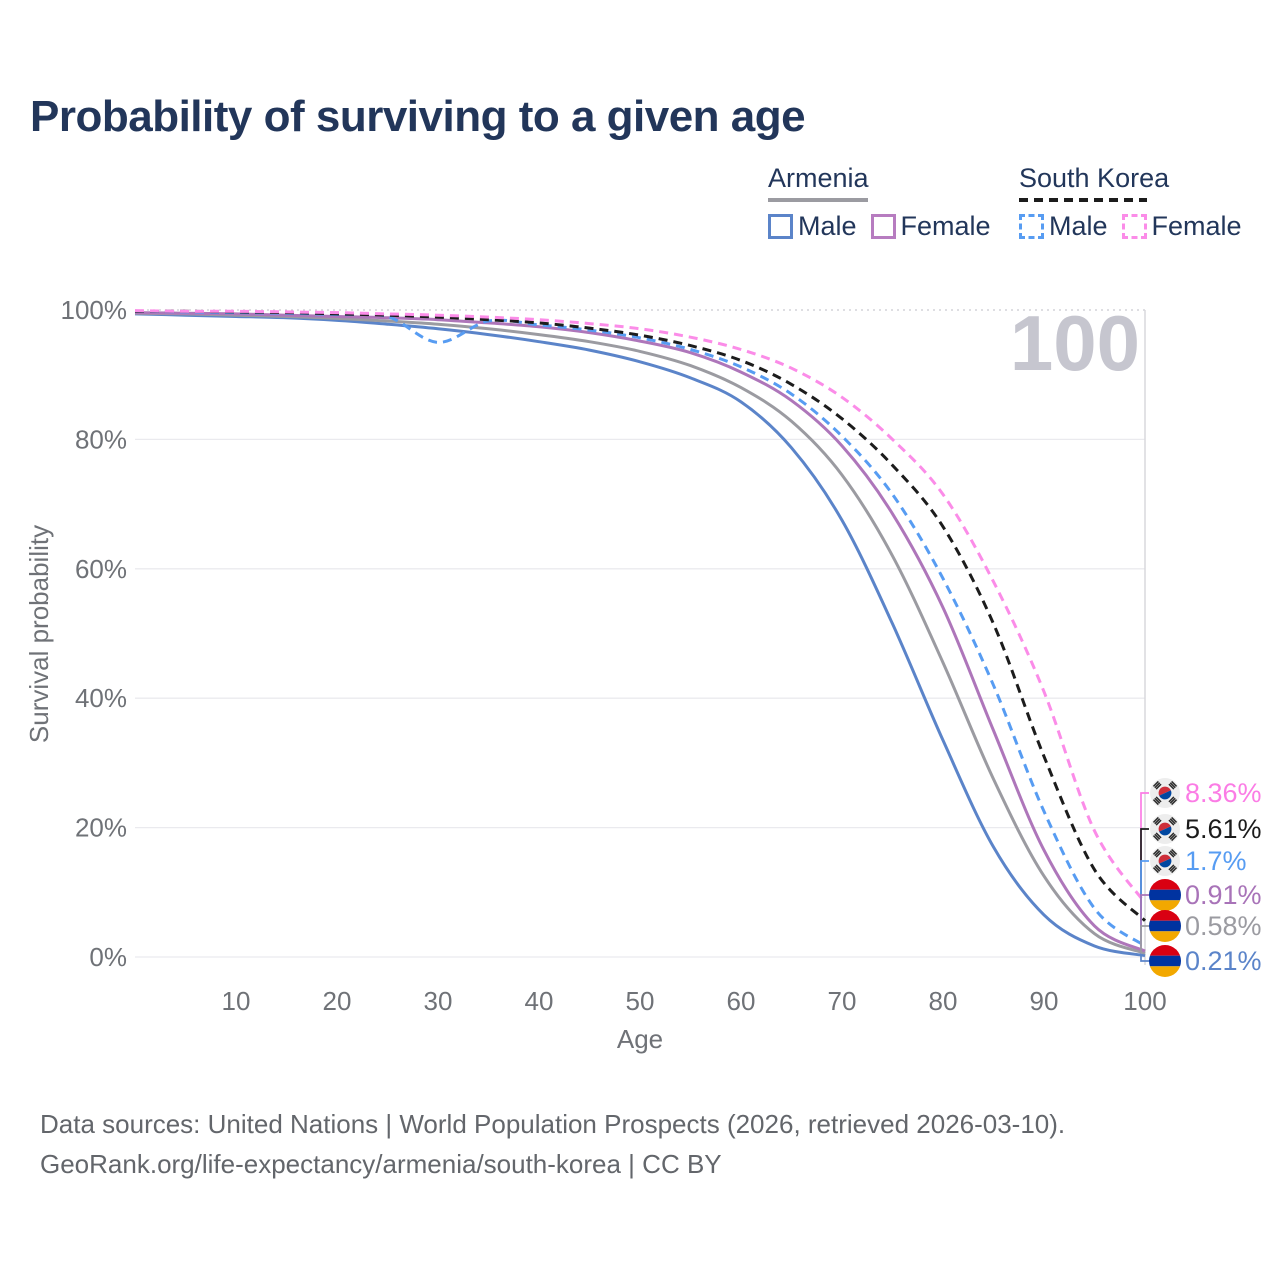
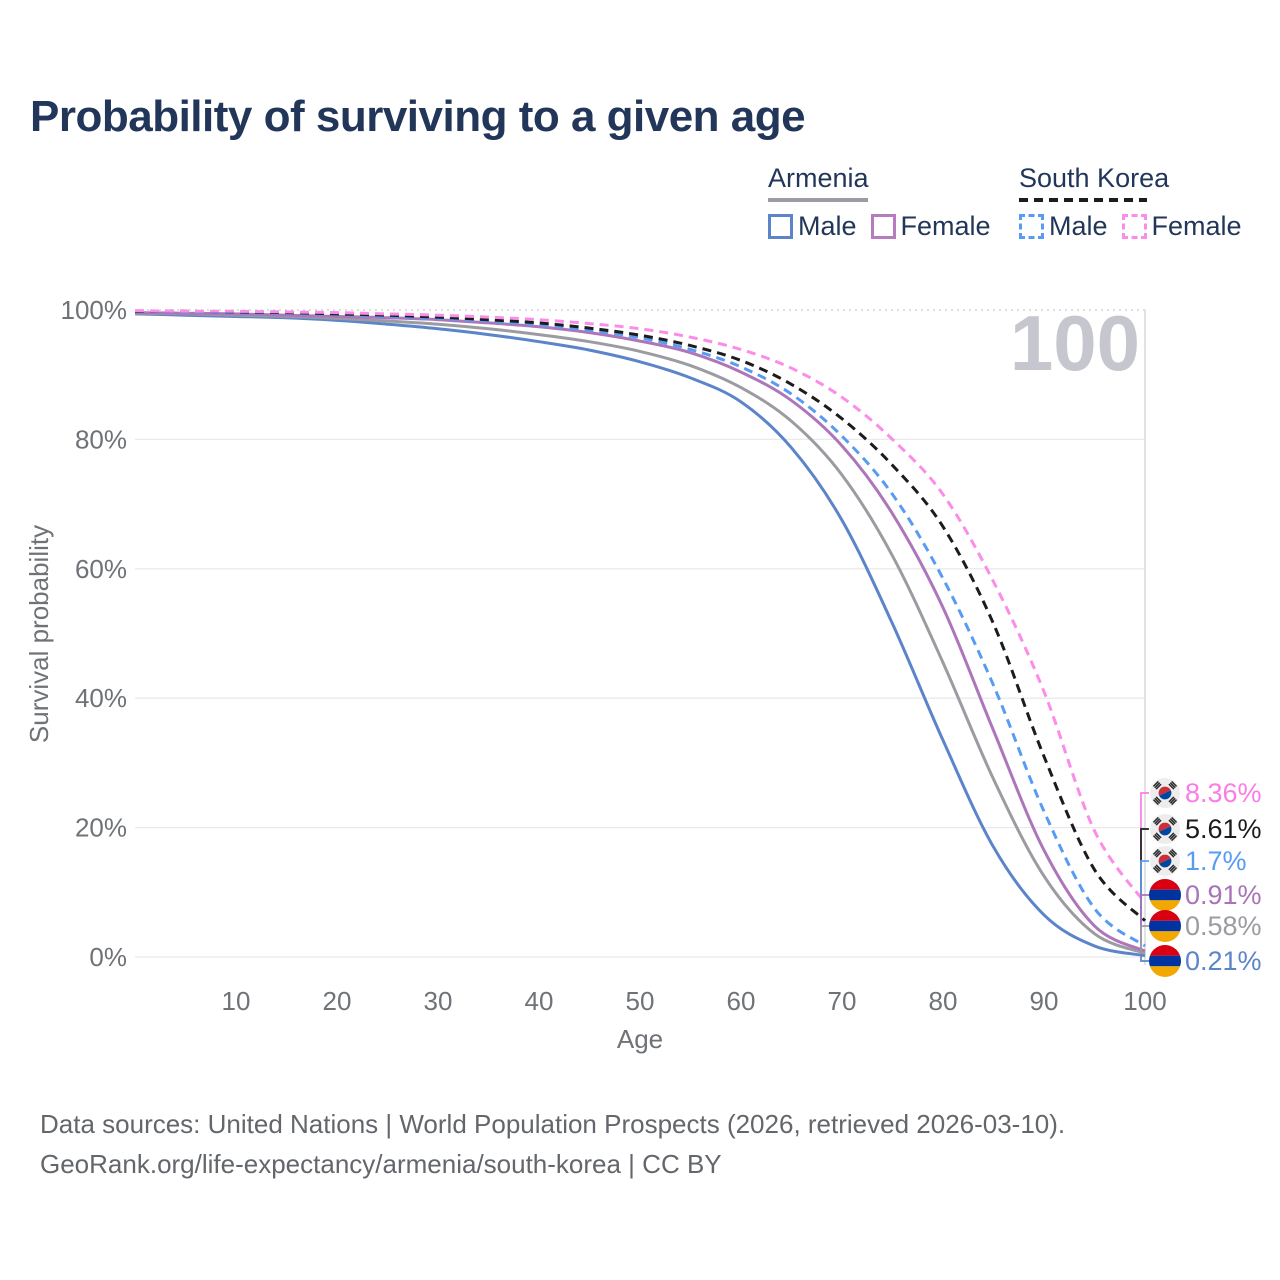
South Korea Male/30: 95% -> 99%
